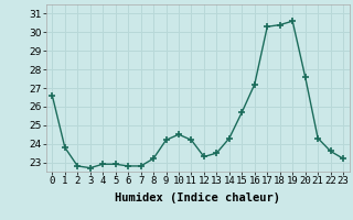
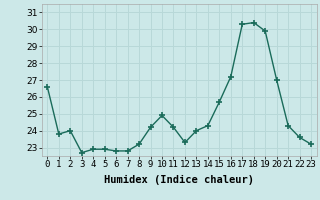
2: 22.8 -> 24.0
10: 24.5 -> 24.9
13: 23.5 -> 24.0
19: 30.6 -> 29.9
20: 27.6 -> 27.0
